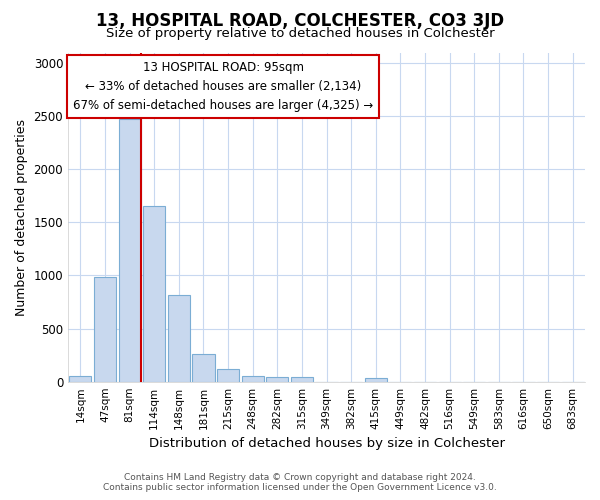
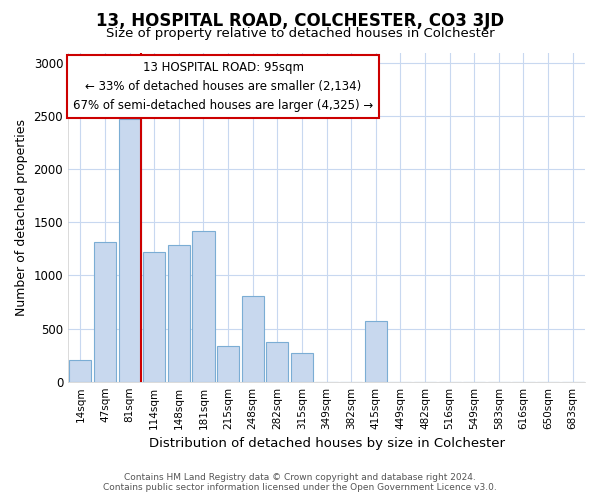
14sqm: 50 -> 200
47sqm: 990 -> 1320
114sqm: 1650 -> 1220
148sqm: 820 -> 1290
181sqm: 260 -> 1420
215sqm: 120 -> 340
248sqm: 50 -> 810
282sqm: 40 -> 370
315sqm: 40 -> 270
415sqm: 30 -> 570
